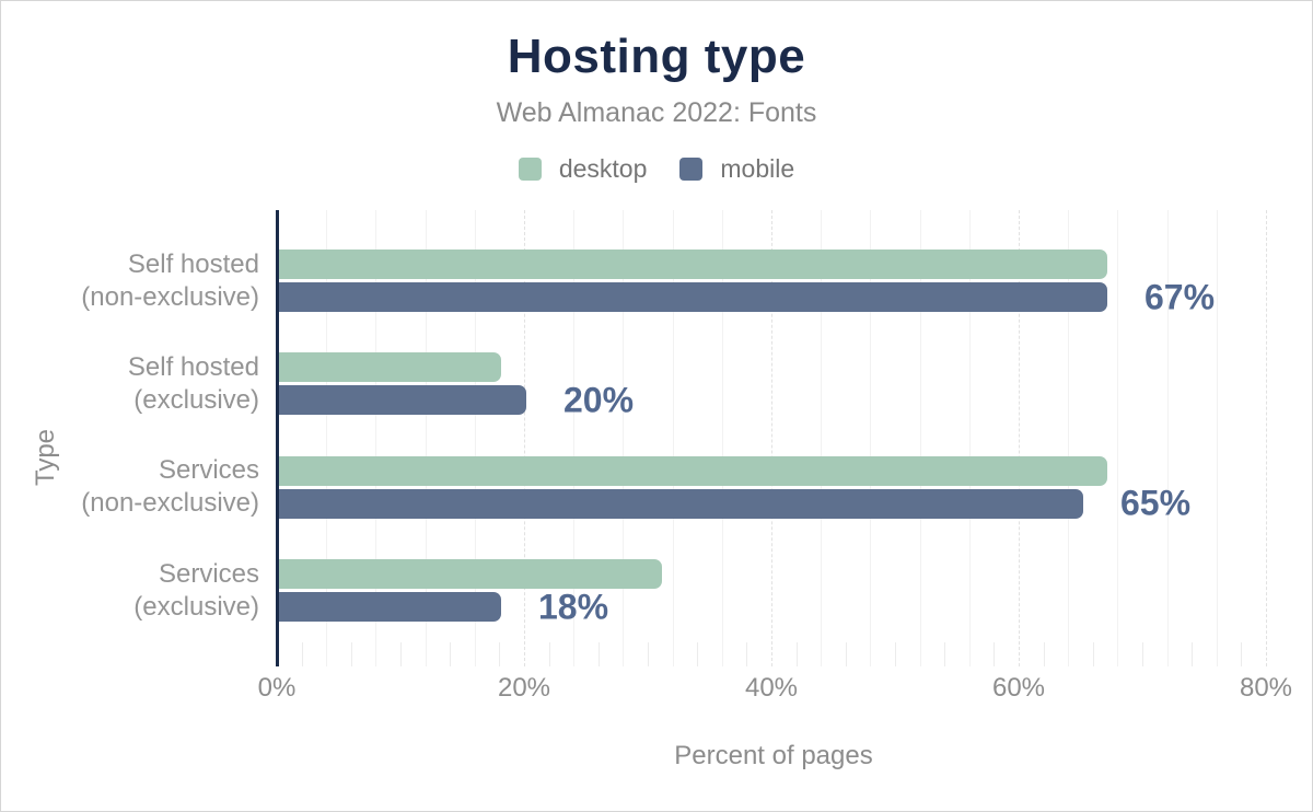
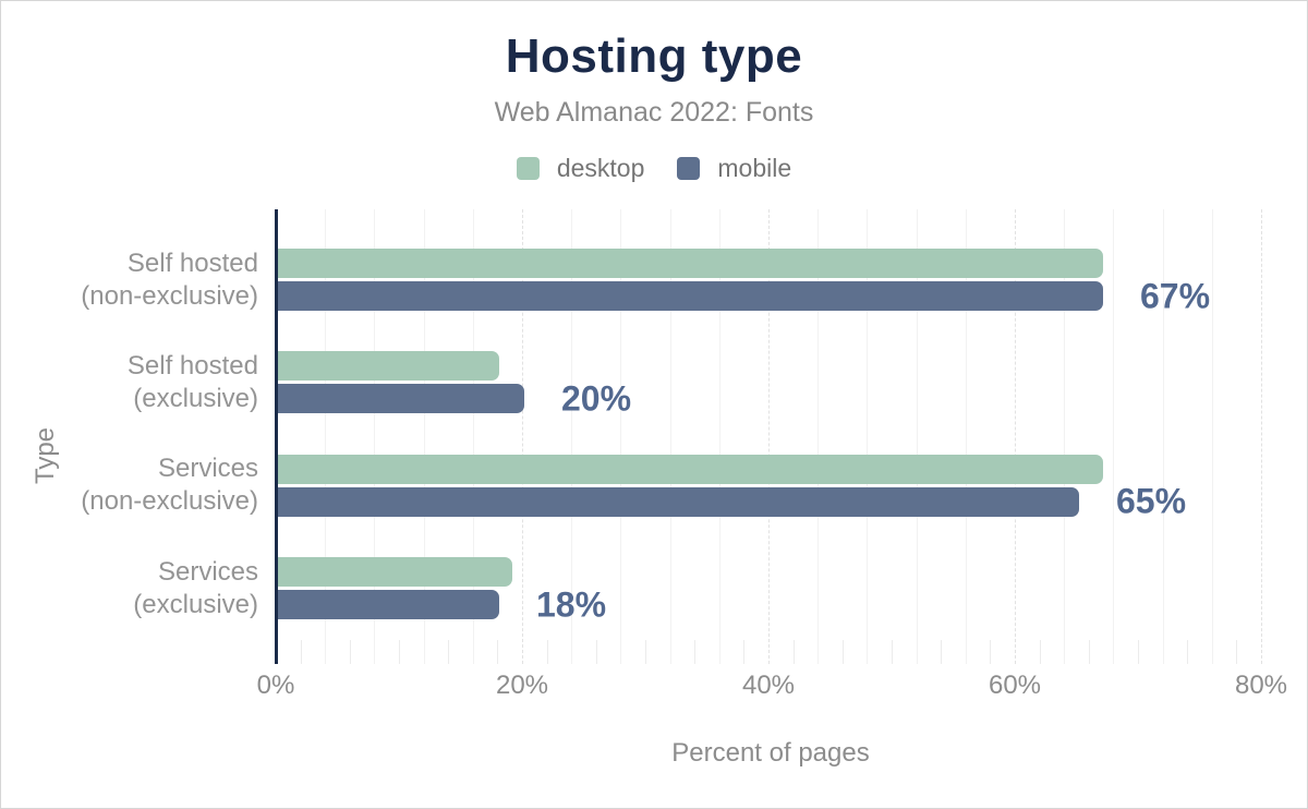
desktop/Services (exclusive): 31% -> 19%
